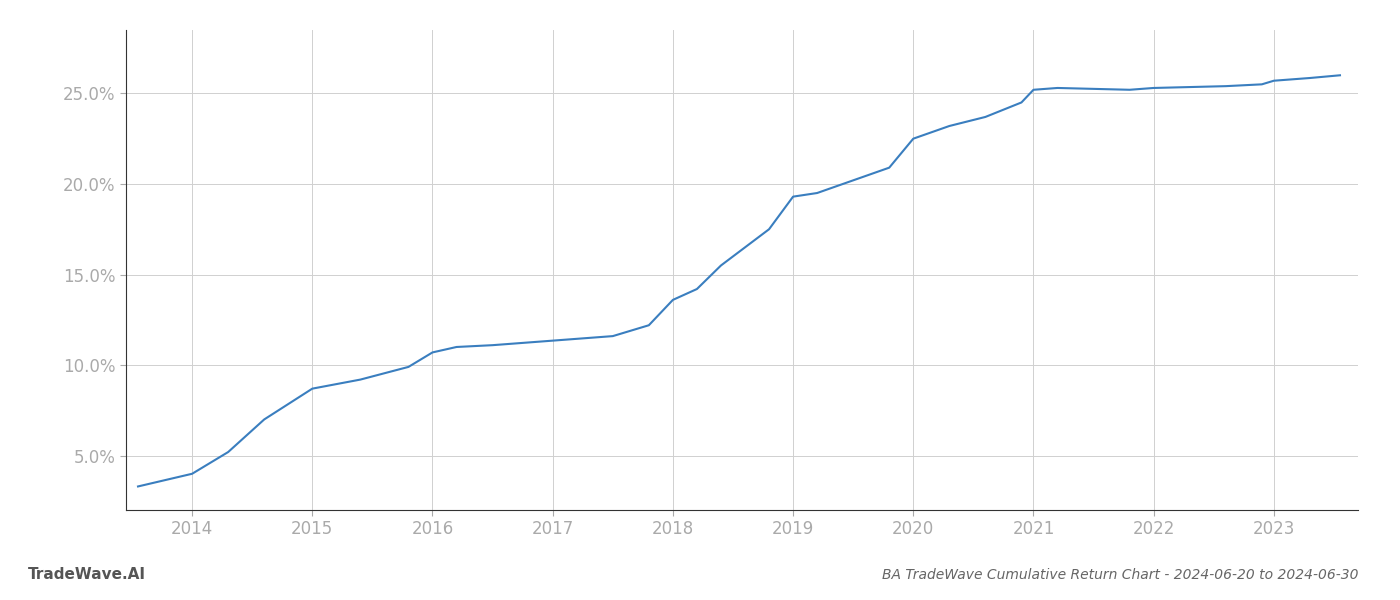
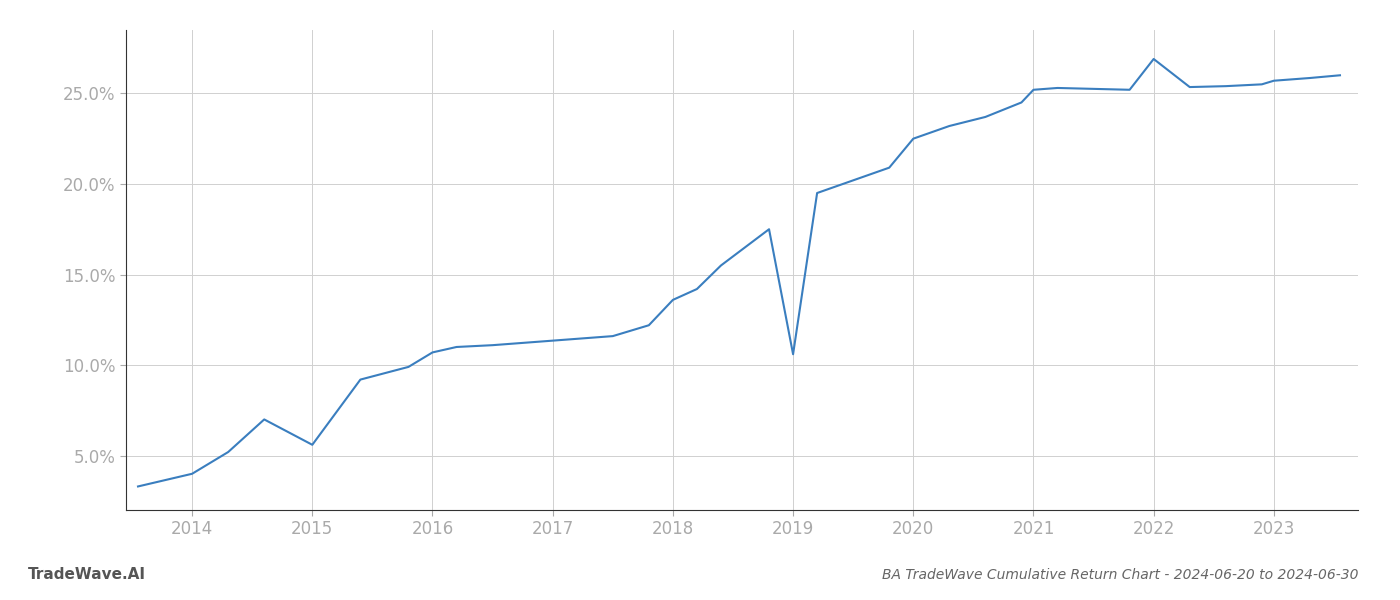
2015: 8.7% -> 5.6%
2019: 19.3% -> 10.6%
2022: 25.3% -> 26.9%
